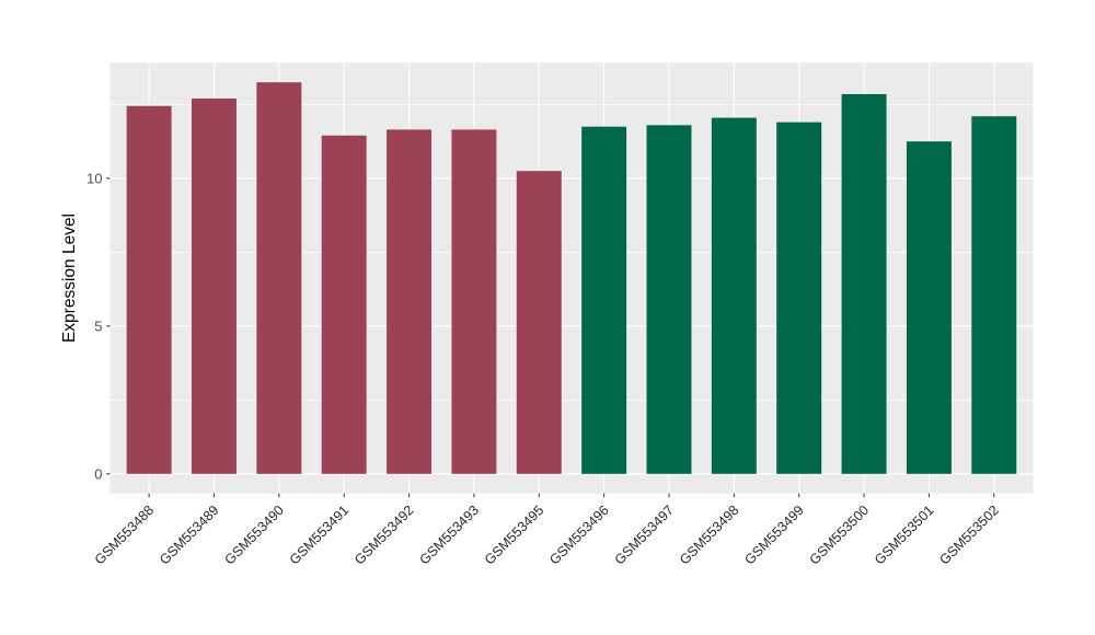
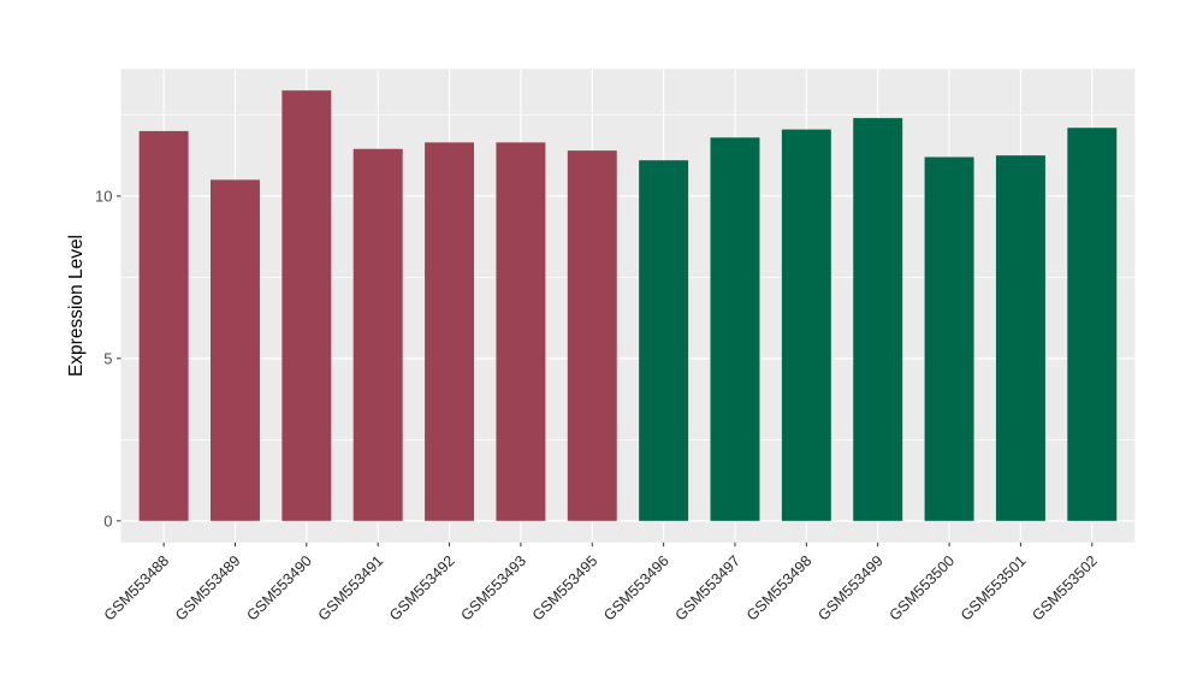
GSM553488: 12.4 -> 12.0
GSM553489: 12.7 -> 10.5
GSM553495: 10.2 -> 11.4
GSM553496: 11.8 -> 11.1
GSM553499: 11.9 -> 12.4
GSM553500: 12.8 -> 11.2
